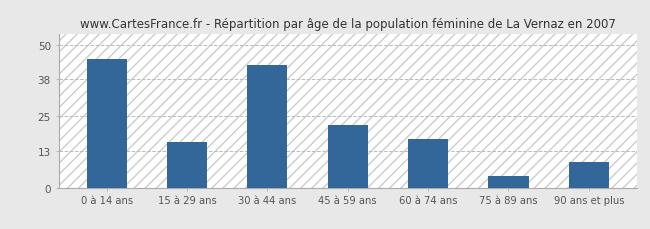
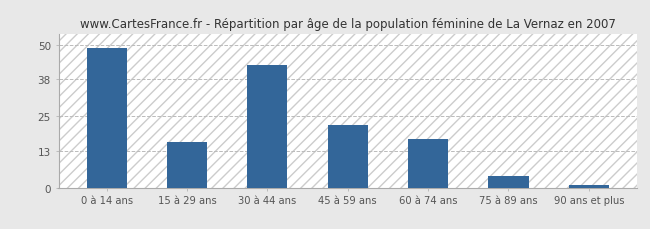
0 à 14 ans: 45 -> 49
90 ans et plus: 9 -> 1
